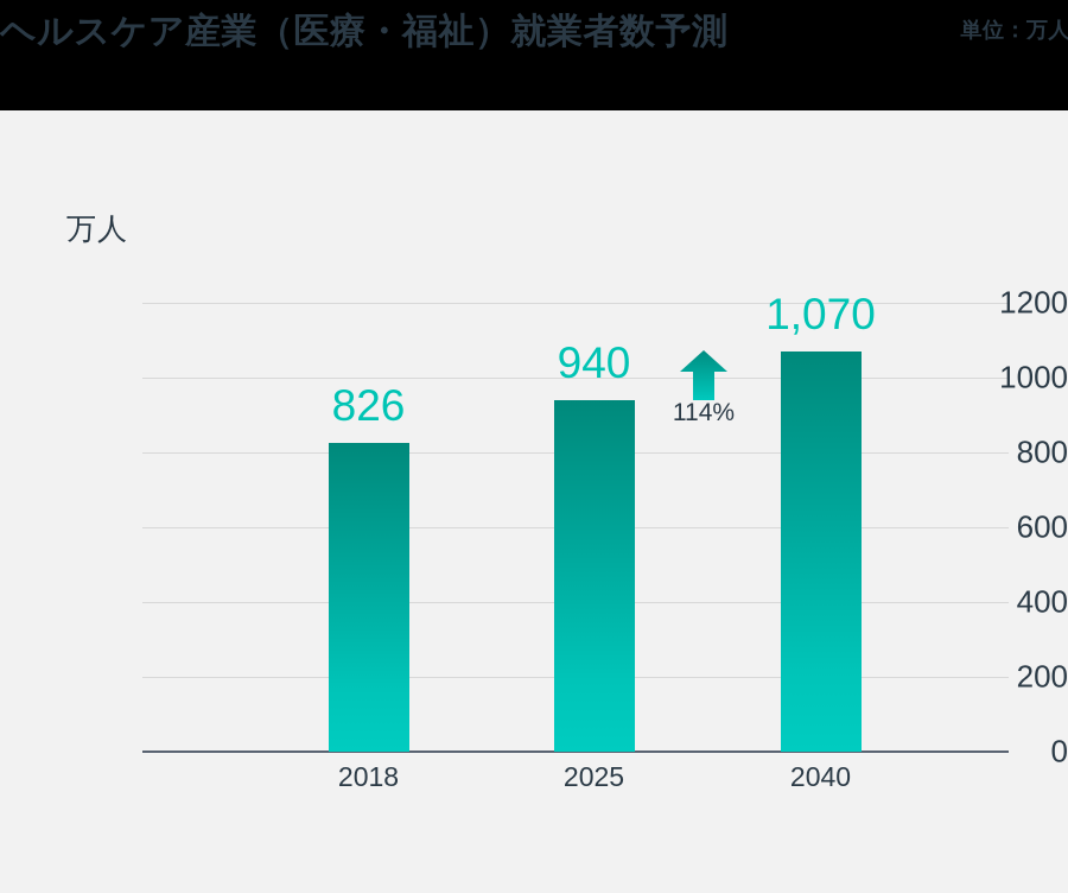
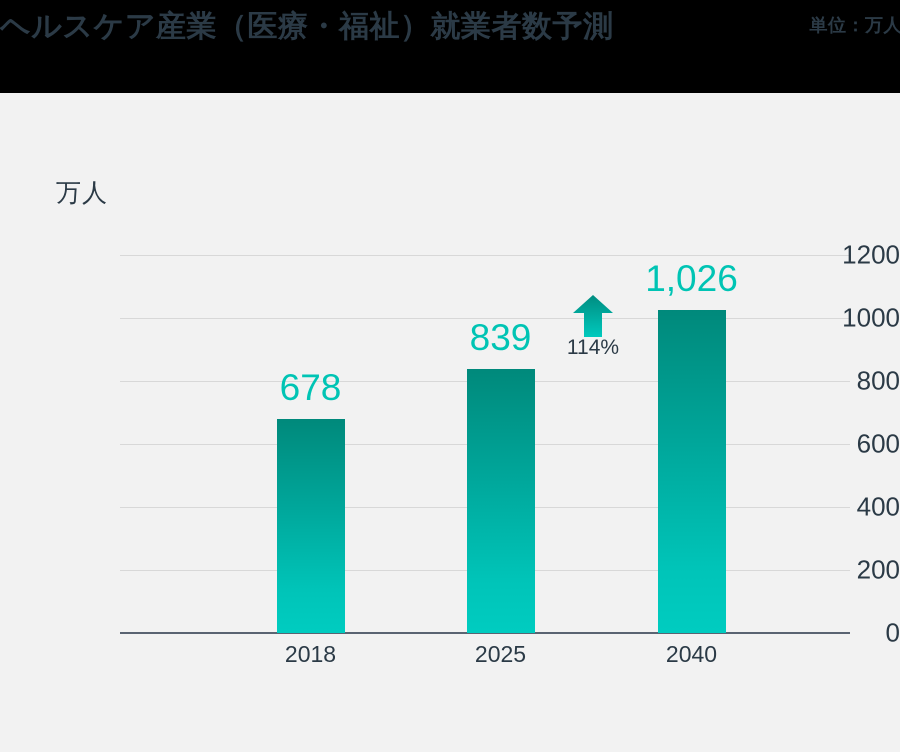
2018: 826 -> 678
2025: 940 -> 839
2040: 1,070 -> 1,026
